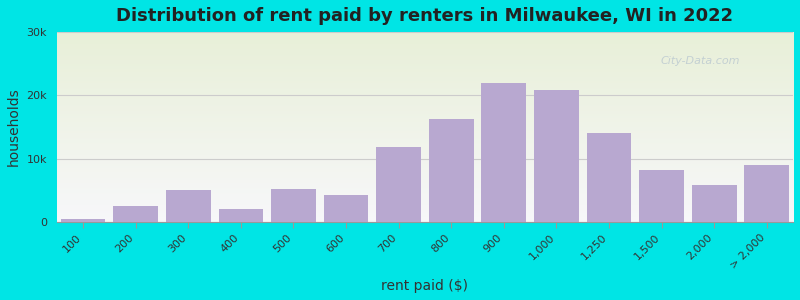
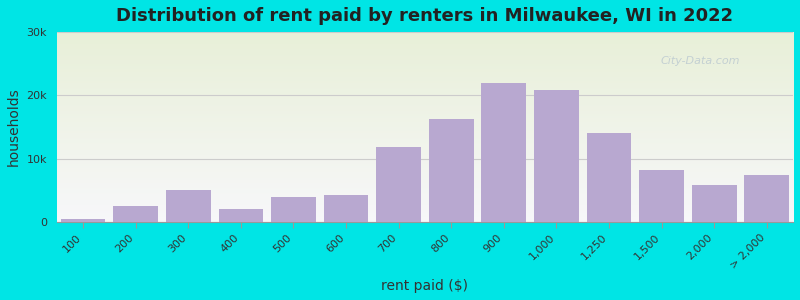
500: 5.2k -> 4.0k
> 2,000: 9.0k -> 7.4k
